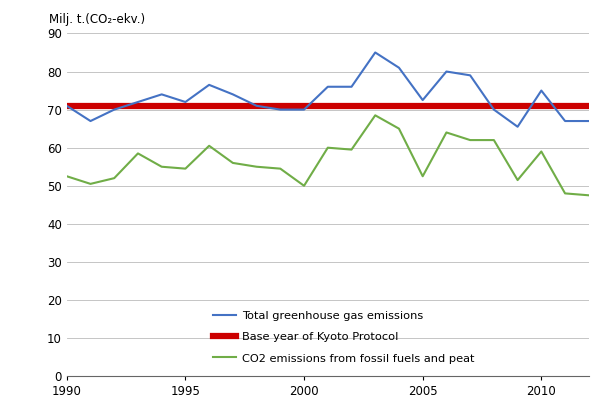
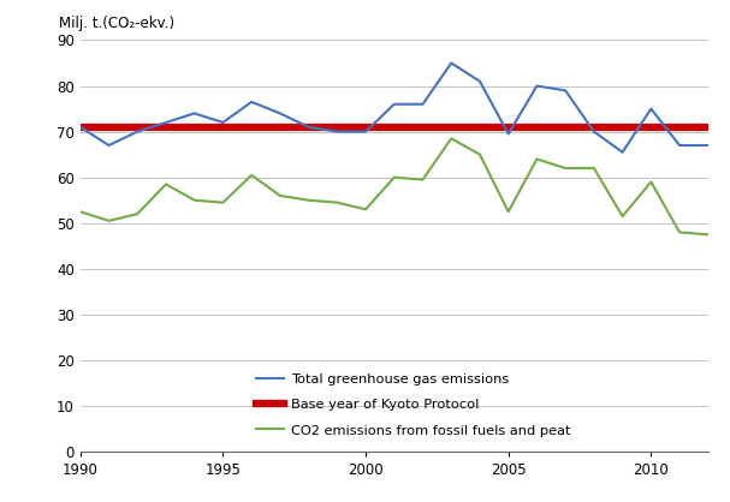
CO2 emissions from fossil fuels and peat/2000: 50.0 -> 53.0
Total greenhouse gas emissions/2005: 72.5 -> 69.5
